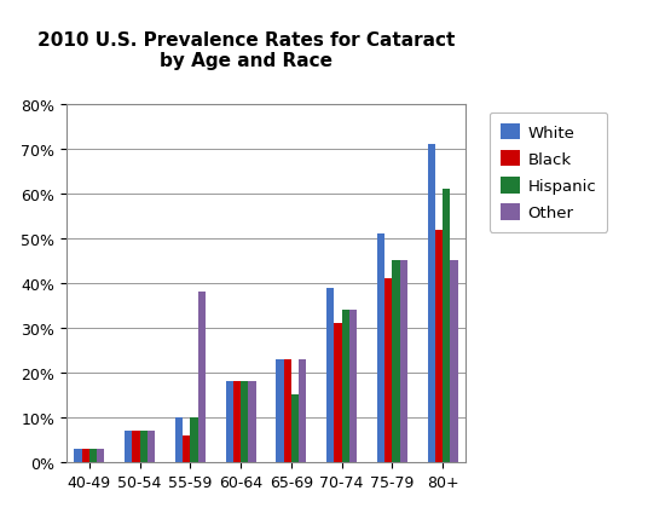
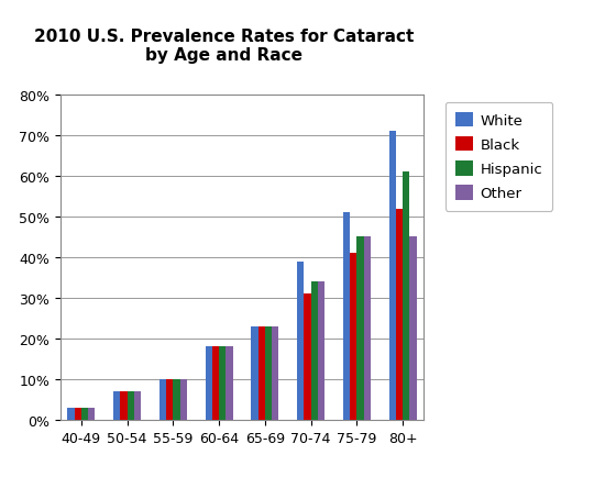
Black/55-59: 6% -> 10%
Other/55-59: 38% -> 10%
Hispanic/65-69: 15% -> 23%
